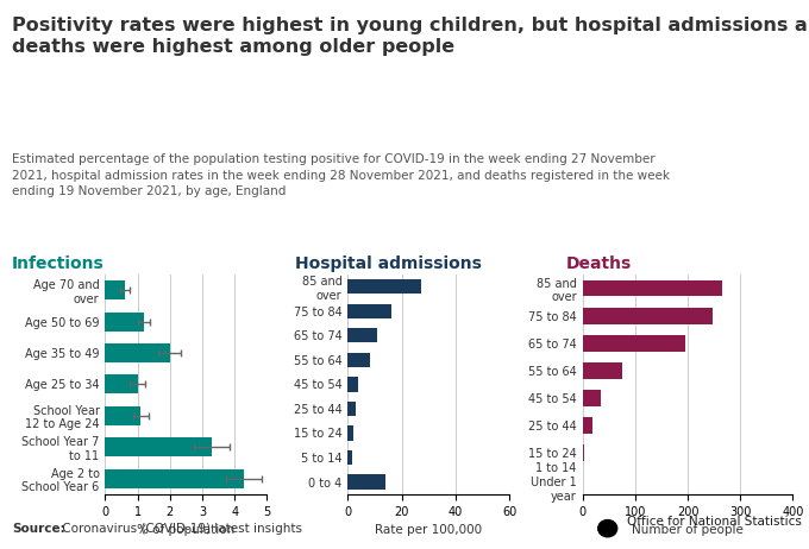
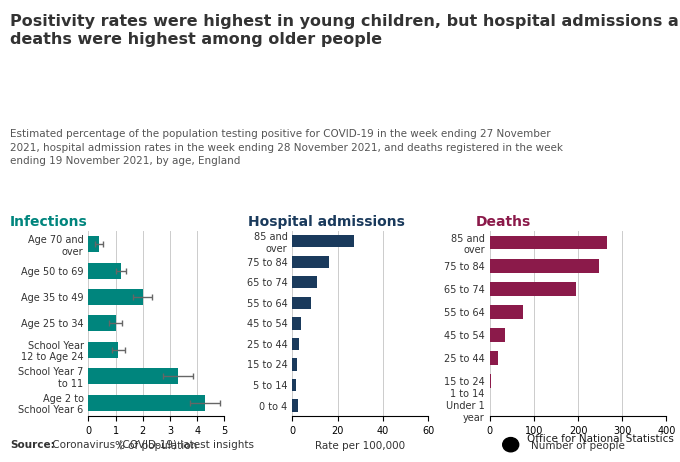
Age 70 and over: 0.6 -> 0.4
0 to 4: 14.0 -> 2.5
